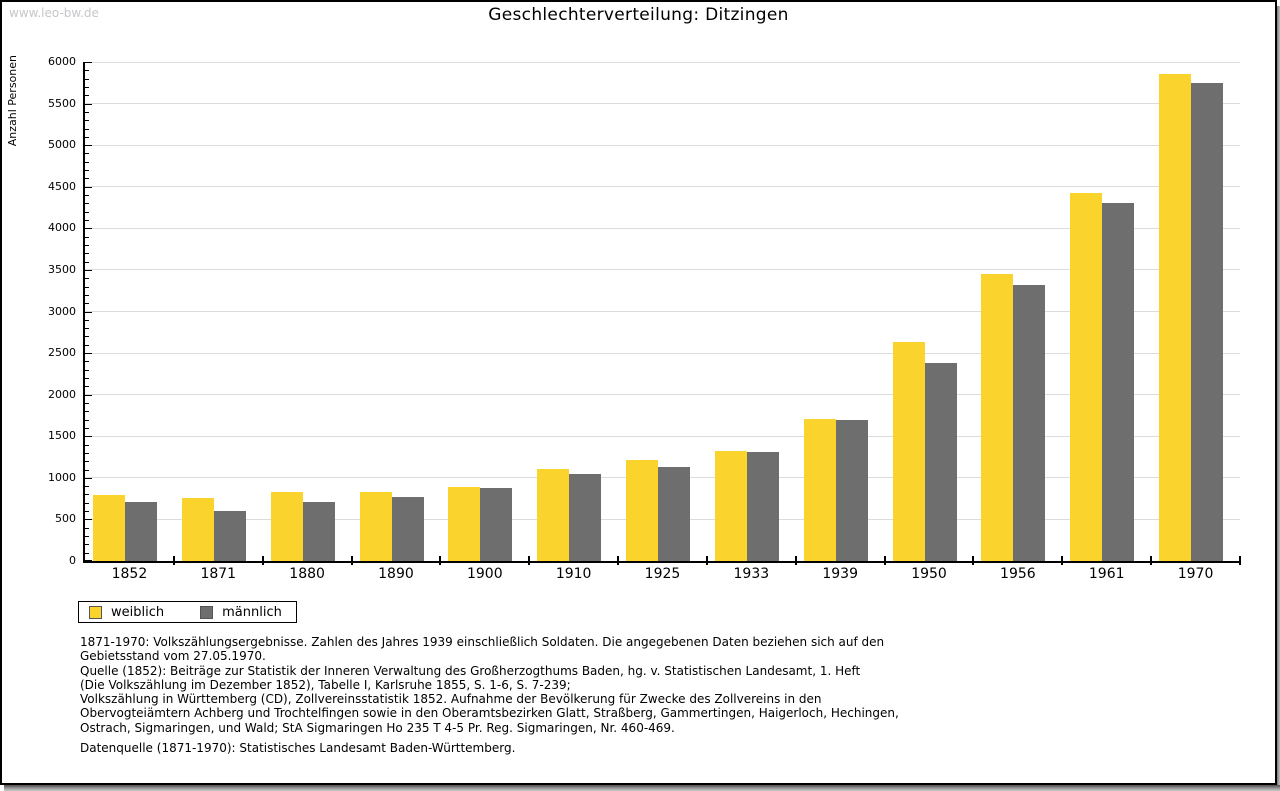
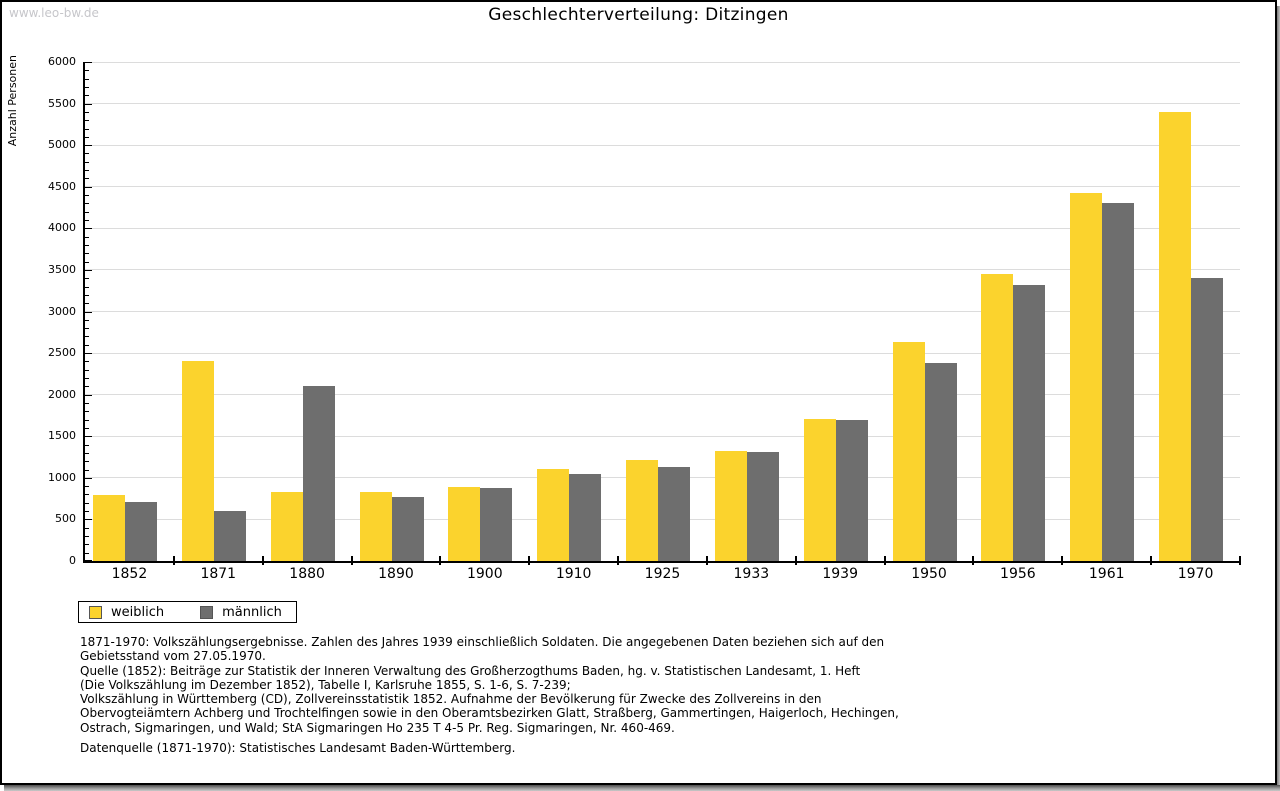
weiblich/1871: 800 -> 2400
männlich/1880: 700 -> 2100
weiblich/1970: 5900 -> 5400
männlich/1970: 5700 -> 3400
